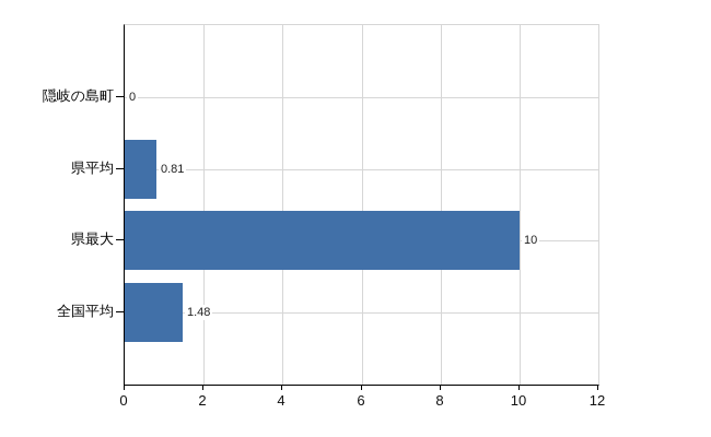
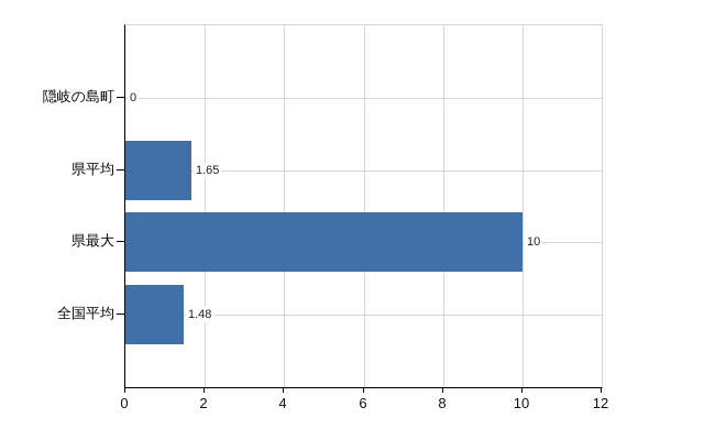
県平均: 0.81 -> 1.65
